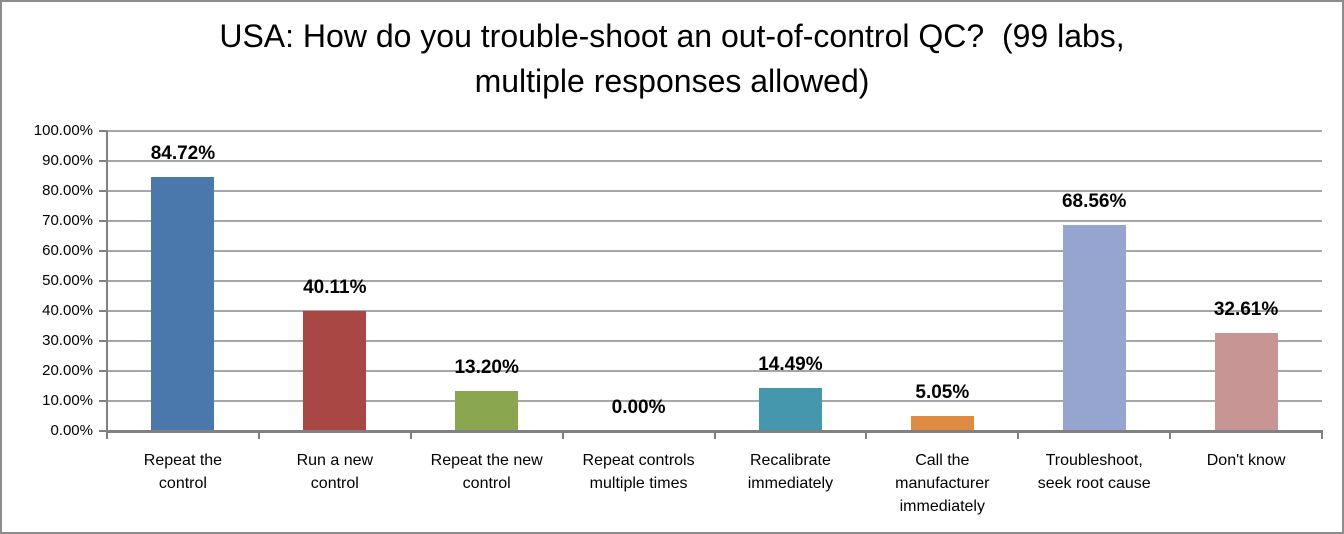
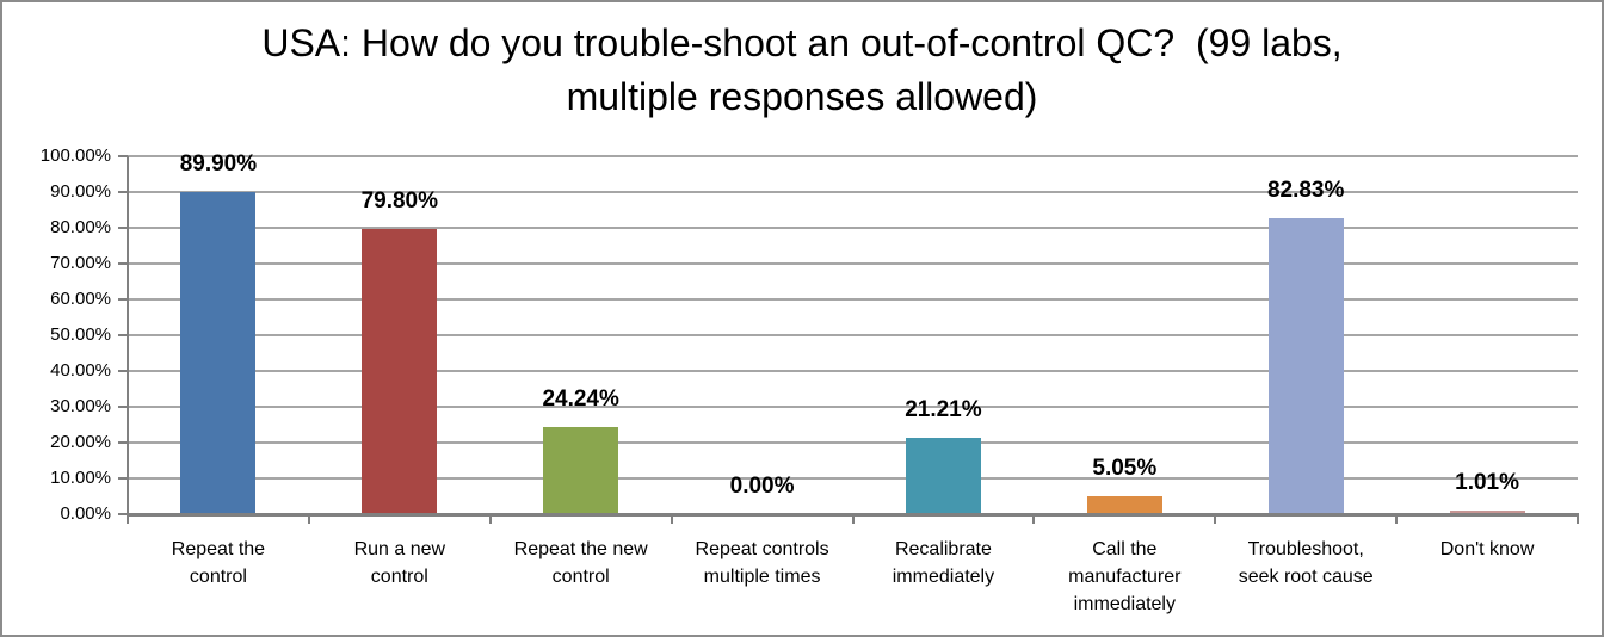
Repeat the control: 84.72% -> 89.90%
Run a new control: 40.11% -> 79.80%
Repeat the new control: 13.20% -> 24.24%
Recalibrate immediately: 14.49% -> 21.21%
Troubleshoot, seek root cause: 68.56% -> 82.83%
Don't know: 32.61% -> 1.01%
